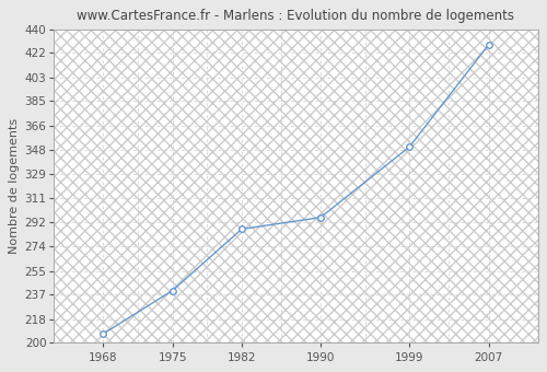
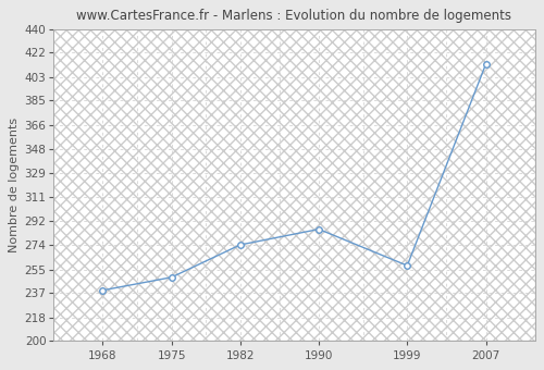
1968: 207 -> 239
1975: 240 -> 249
1982: 287 -> 274
1990: 296 -> 286
1999: 350 -> 258
2007: 428 -> 413
